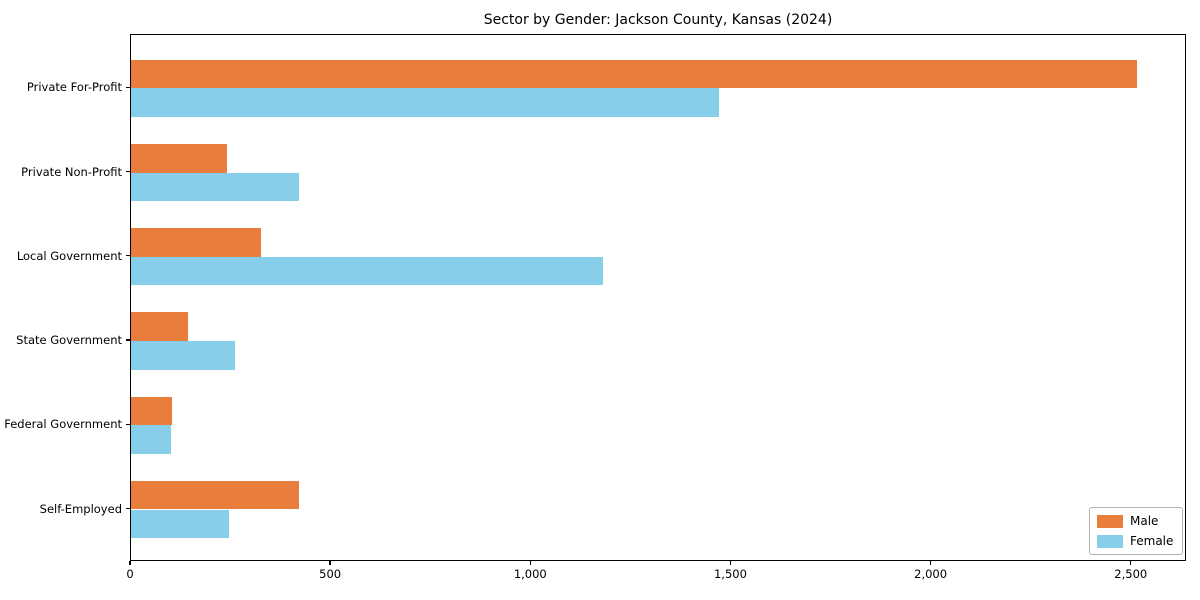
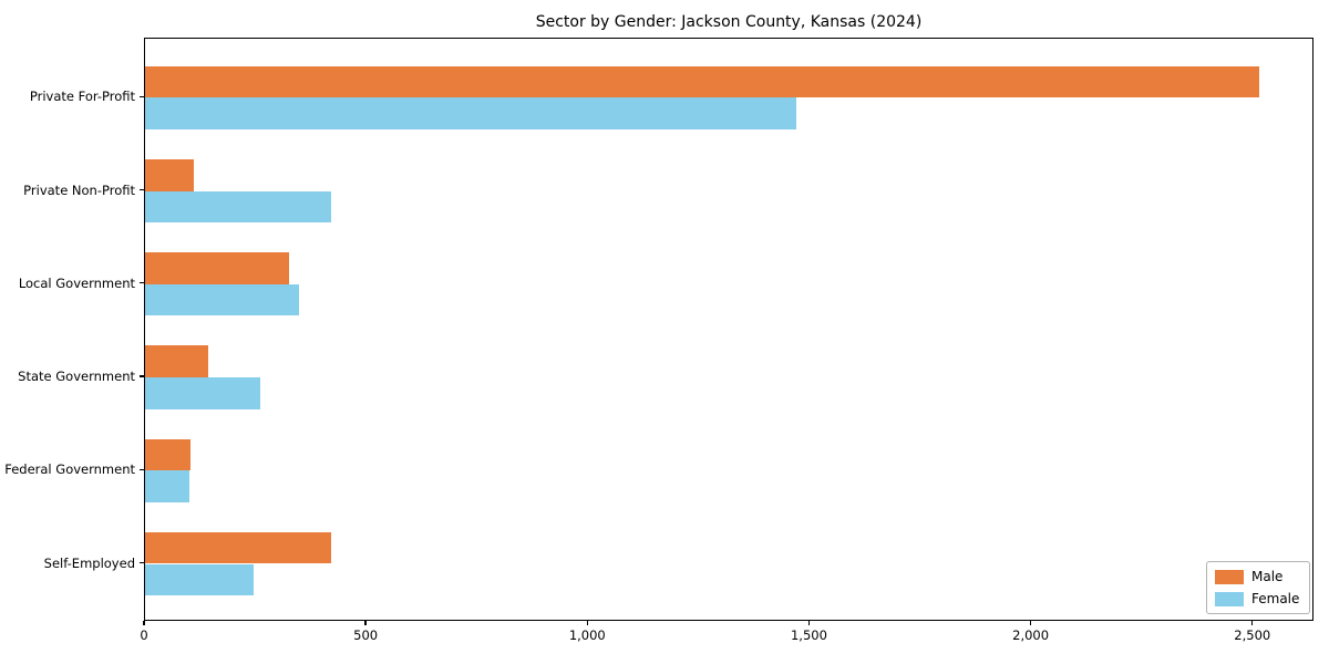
Male/Private Non-Profit: 240 -> 110
Female/Local Government: 1180 -> 350
